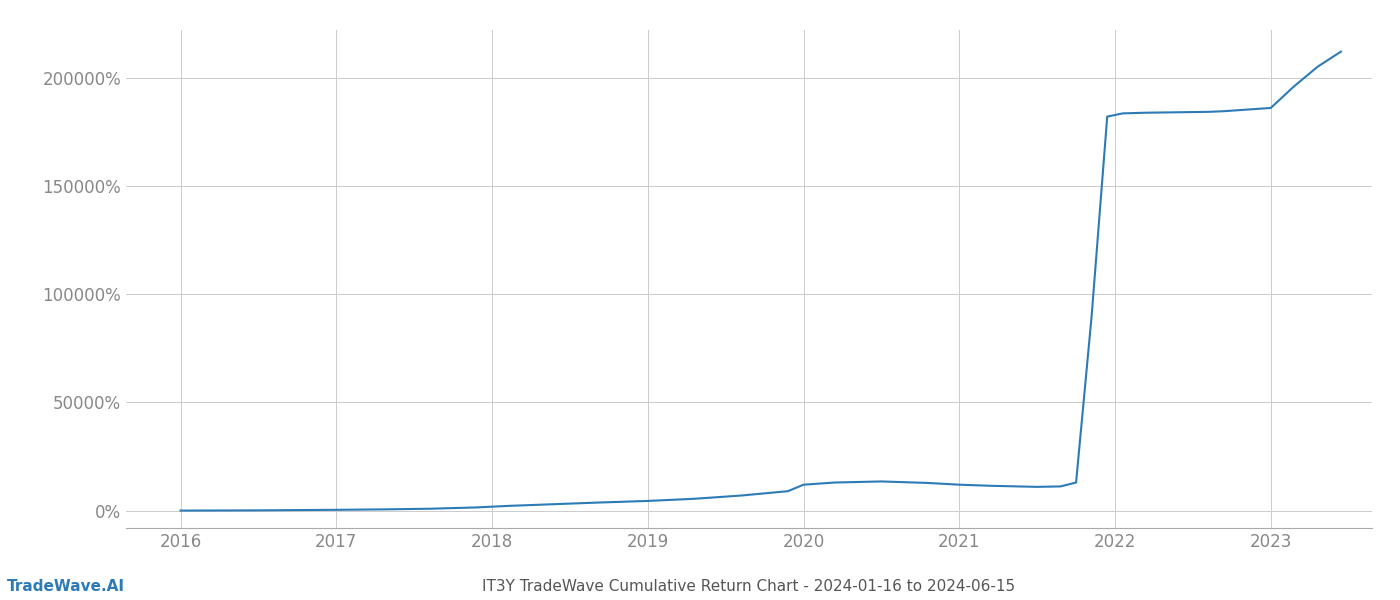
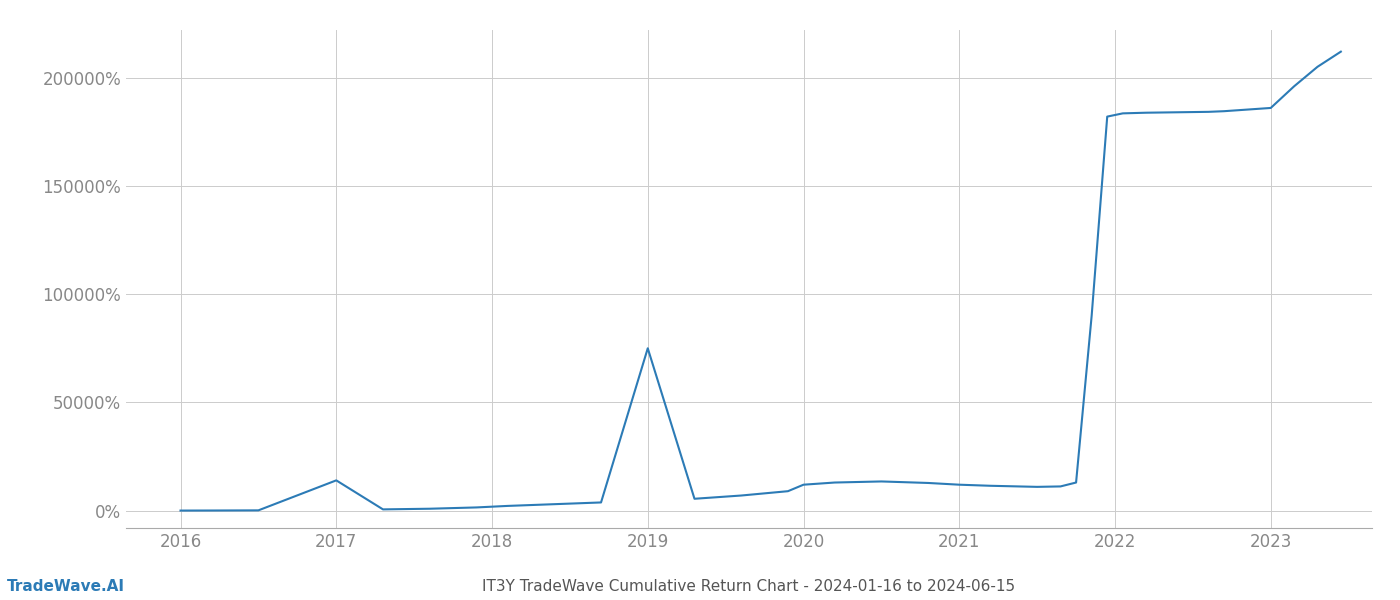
2017: 400% -> 14000%
2019: 4500% -> 75000%
